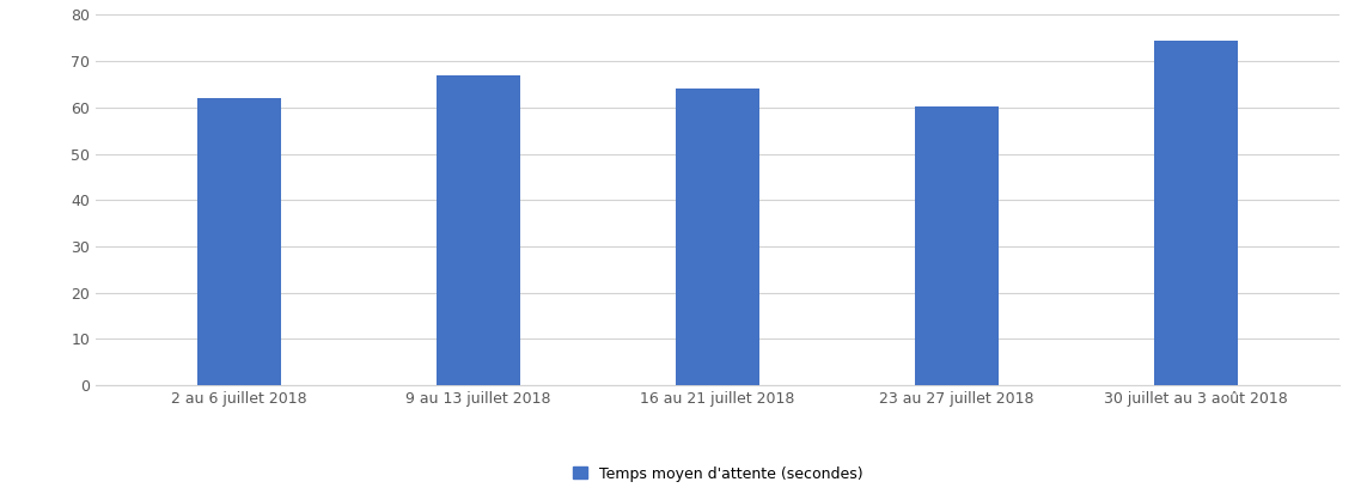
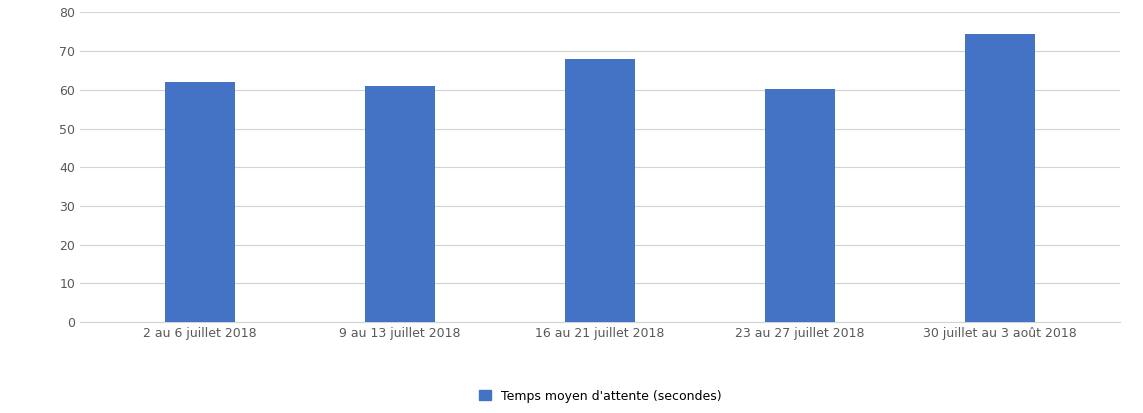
9 au 13 juillet 2018: 67.0 -> 61.0
16 au 21 juillet 2018: 64.0 -> 68.0
